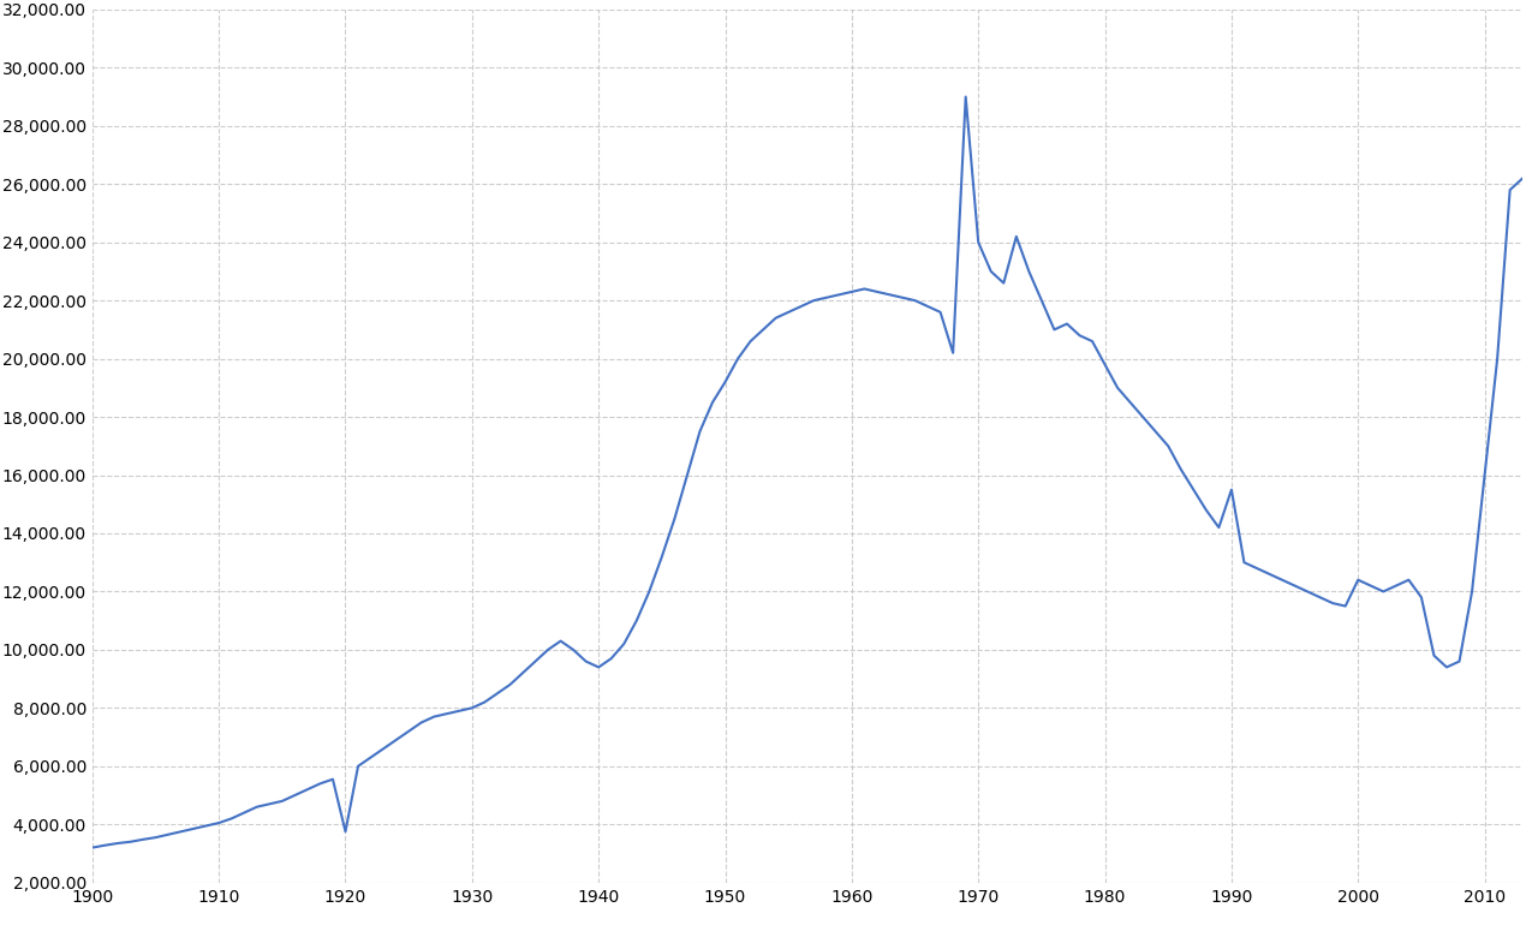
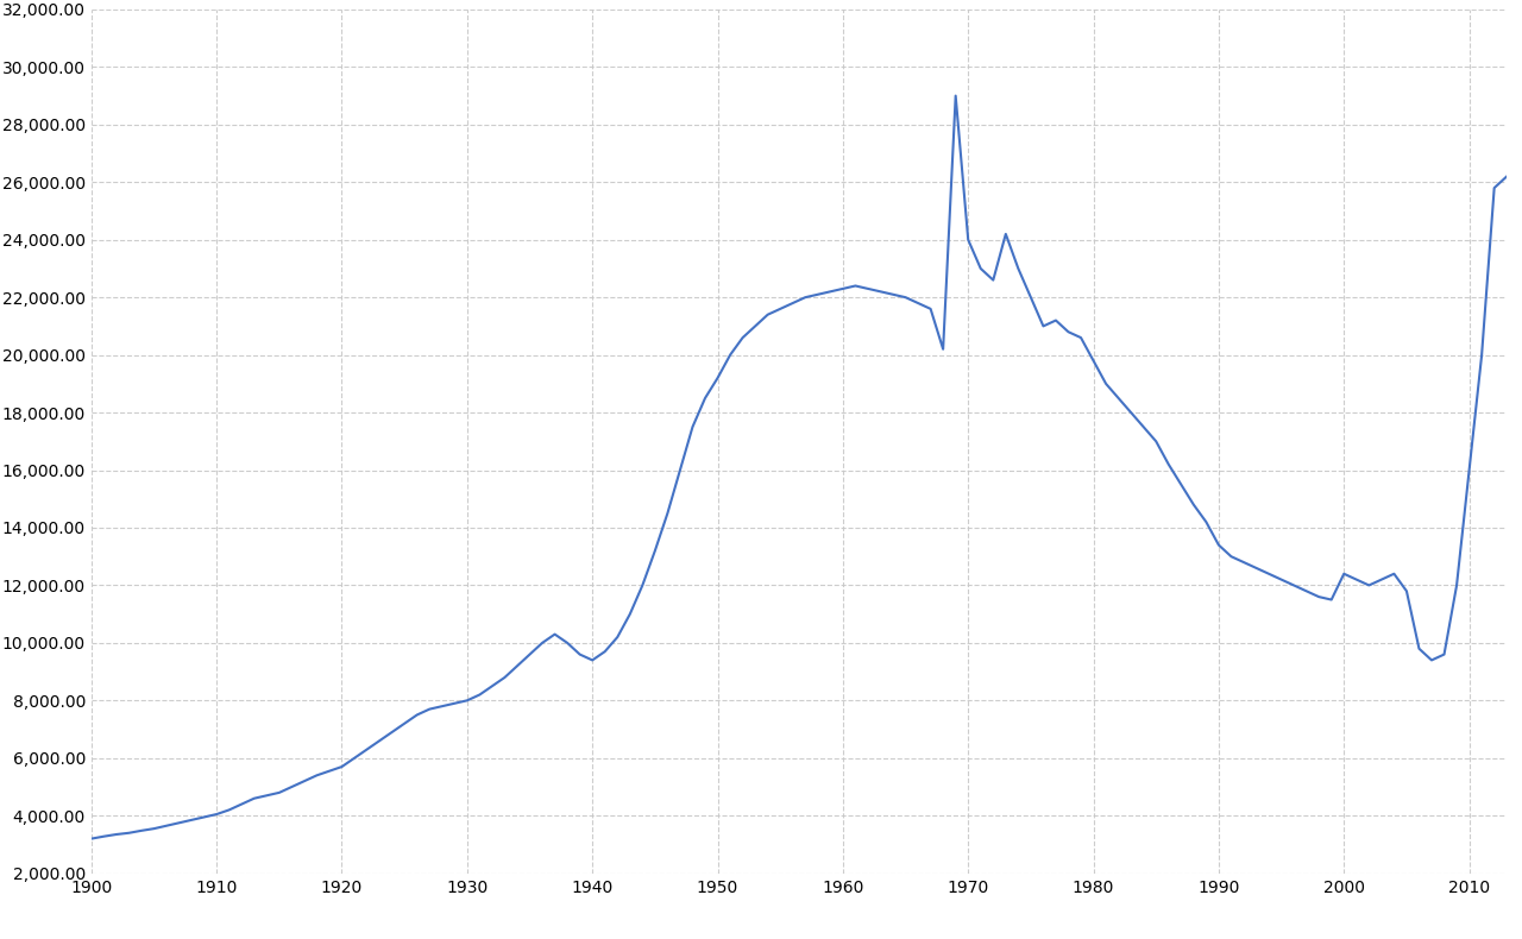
1920: 3,750 -> 5,700
1990: 15,500 -> 13,400
